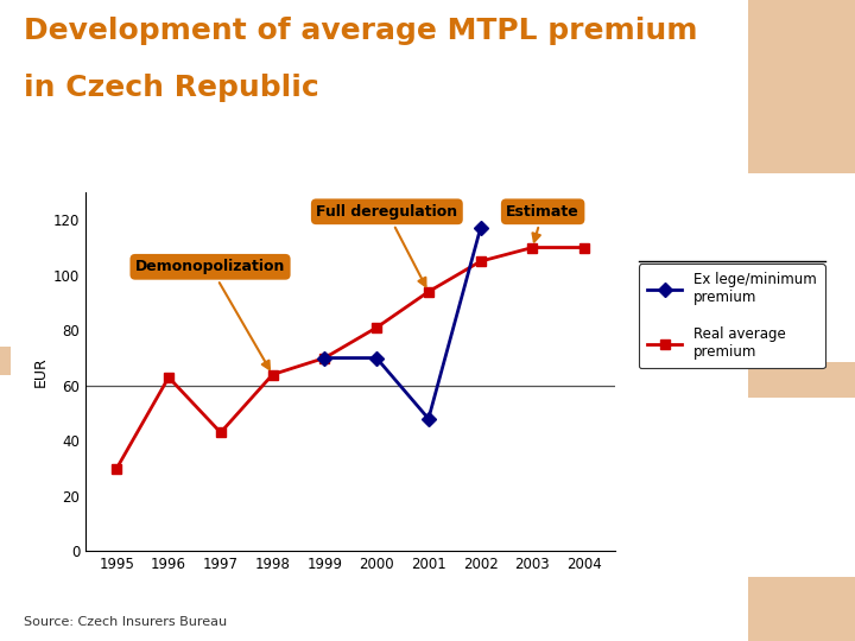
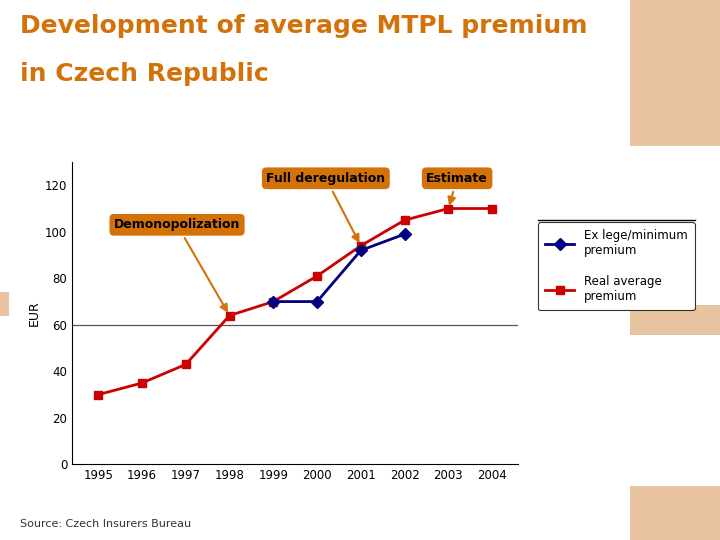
Real average premium/1996: 63 -> 35
Ex lege/minimum premium/2001: 48 -> 92
Ex lege/minimum premium/2002: 117 -> 99
